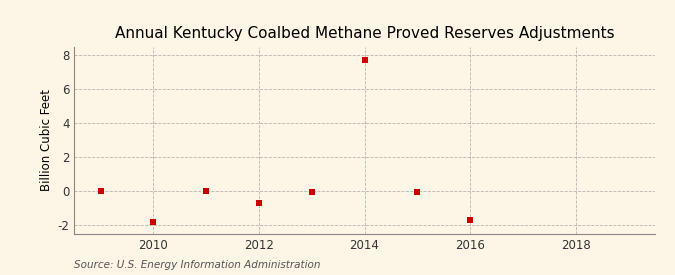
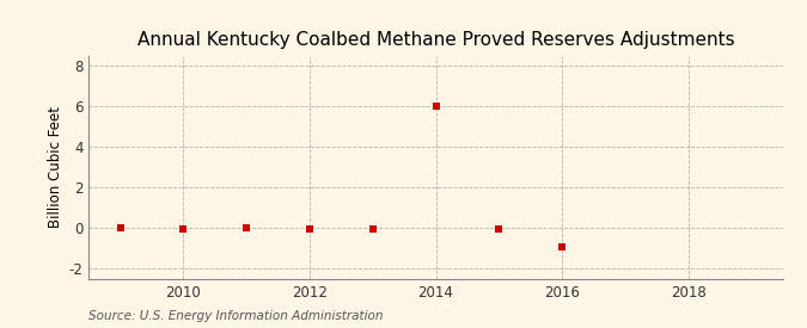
2010: -1.8 -> -0.1
2012: -0.7 -> -0.1
2014: 7.7 -> 6.0
2016: -1.7 -> -0.9
